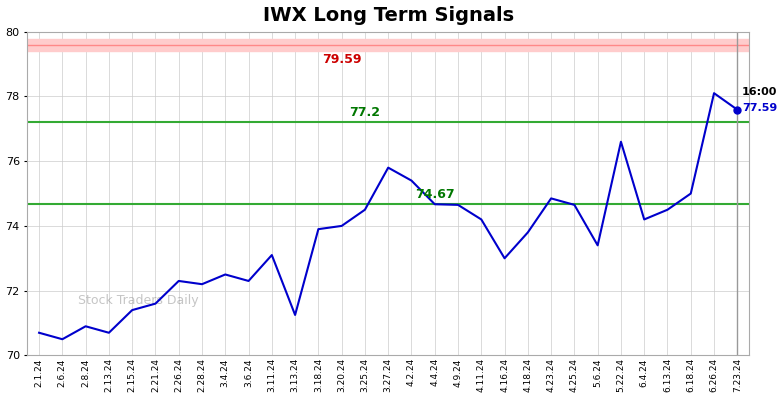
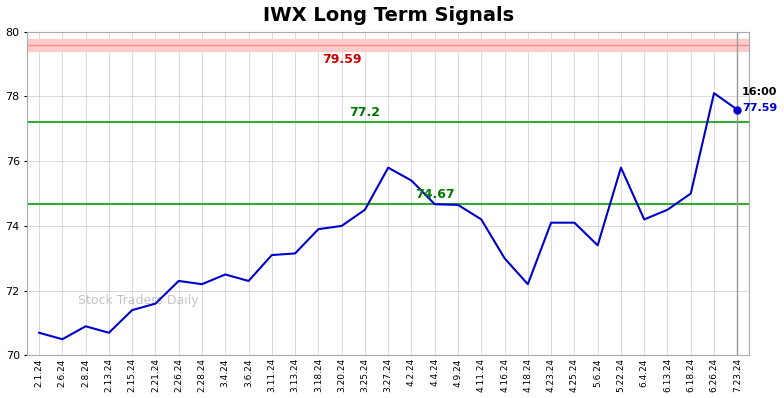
3.13.24: 71.25 -> 73.15
4.18.24: 73.80 -> 72.20
4.23.24: 74.85 -> 74.10
4.25.24: 74.65 -> 74.10
5.22.24: 76.60 -> 75.80
